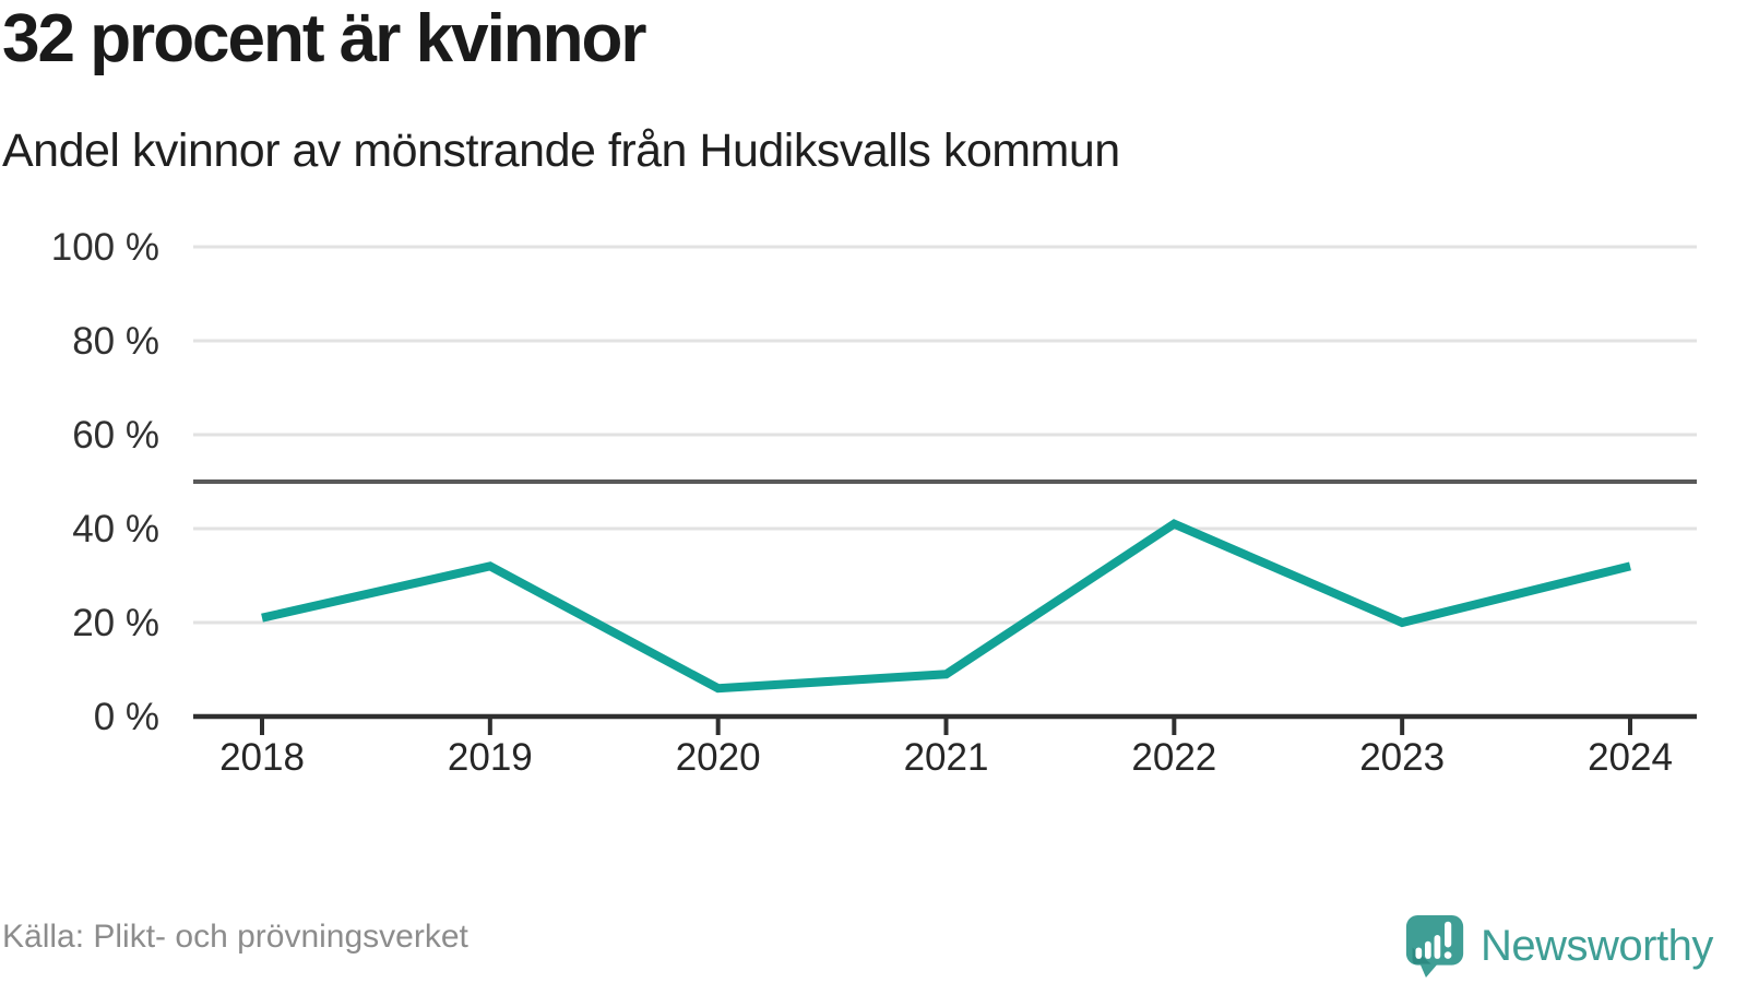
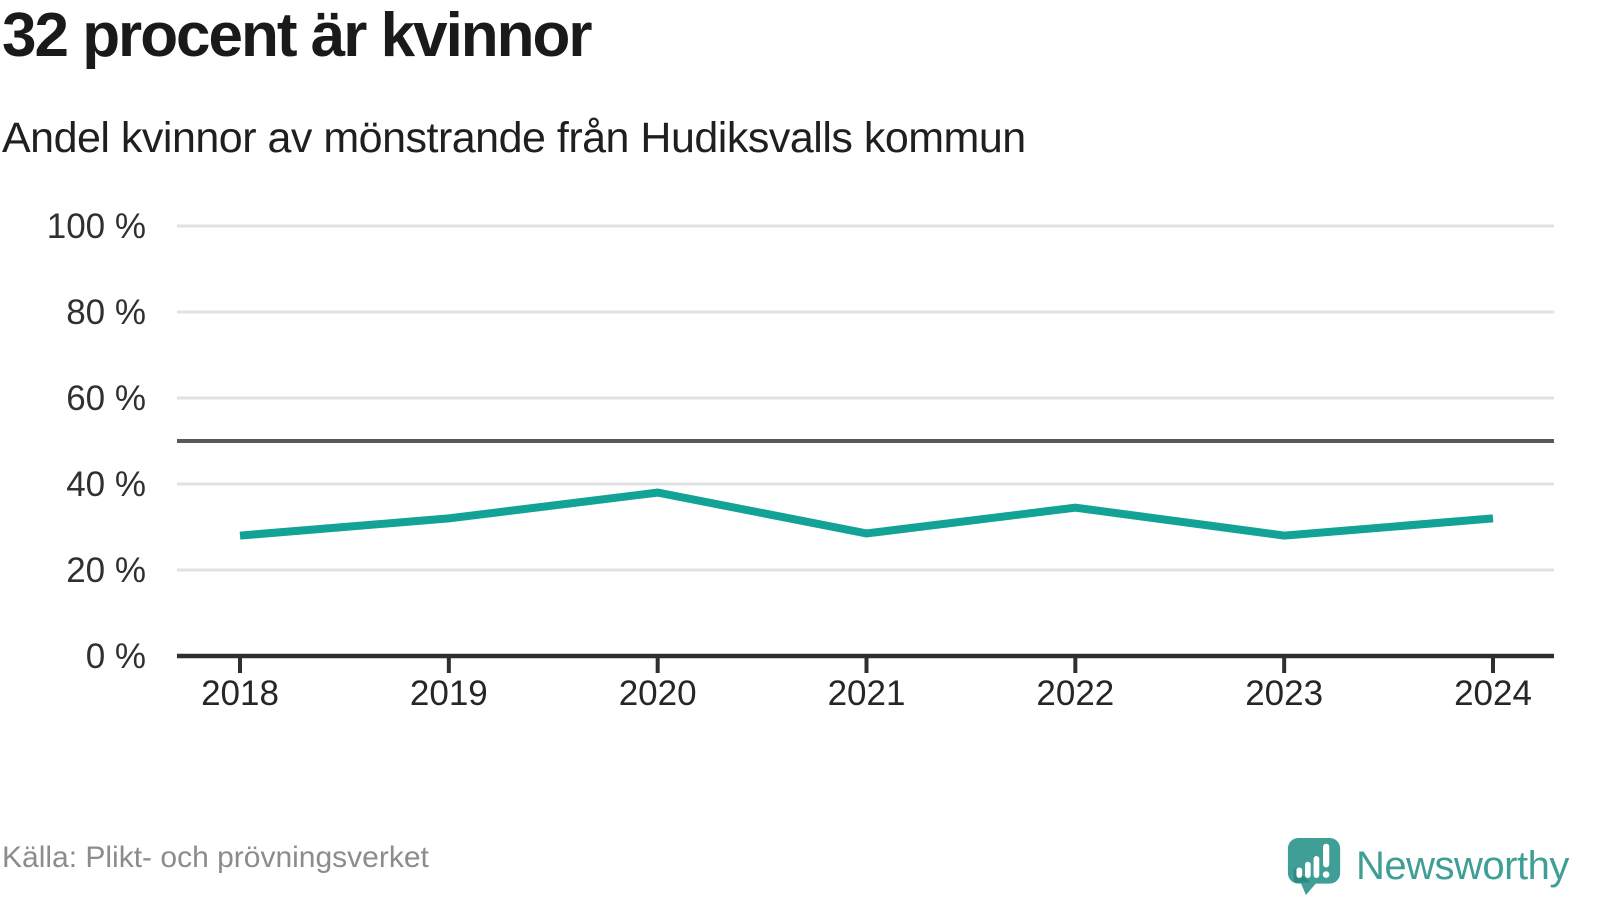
2018: 21% -> 28%
2020: 6% -> 38%
2021: 9% -> 28%
2022: 41% -> 34%
2023: 20% -> 28%
